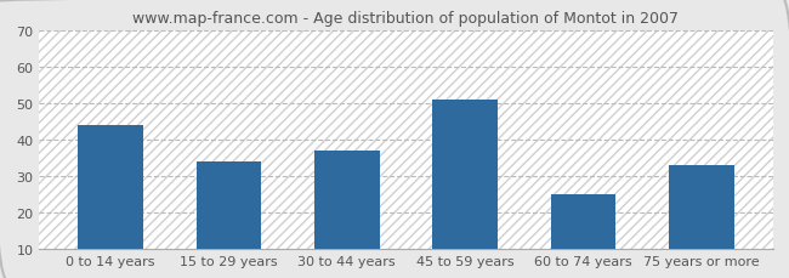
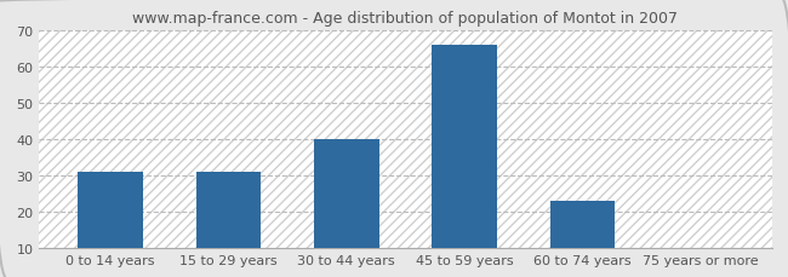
0 to 14 years: 44 -> 31
15 to 29 years: 34 -> 31
30 to 44 years: 37 -> 40
45 to 59 years: 51 -> 66
60 to 74 years: 25 -> 23
75 years or more: 33 -> 10
